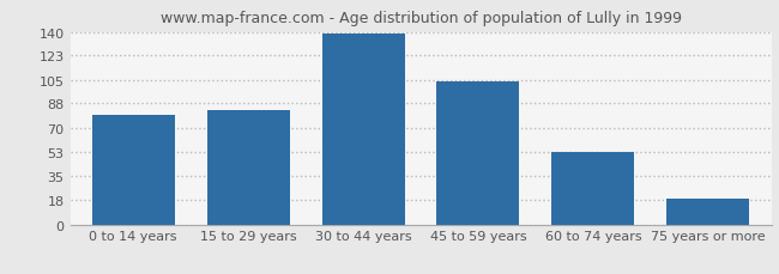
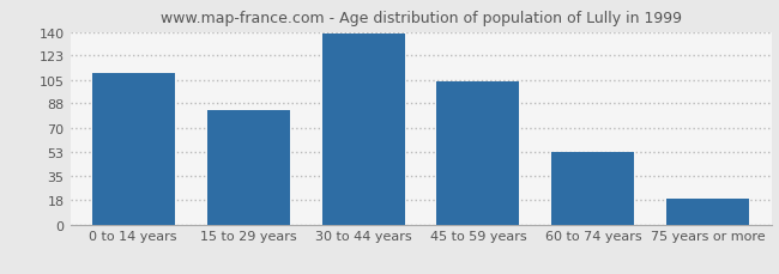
0 to 14 years: 80 -> 110
